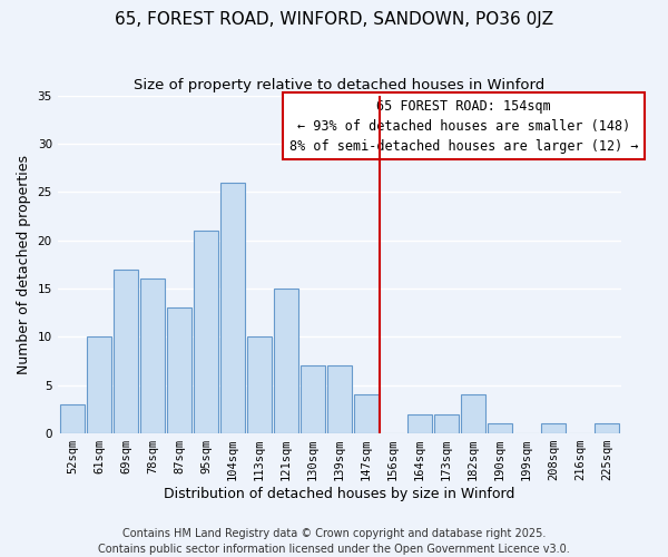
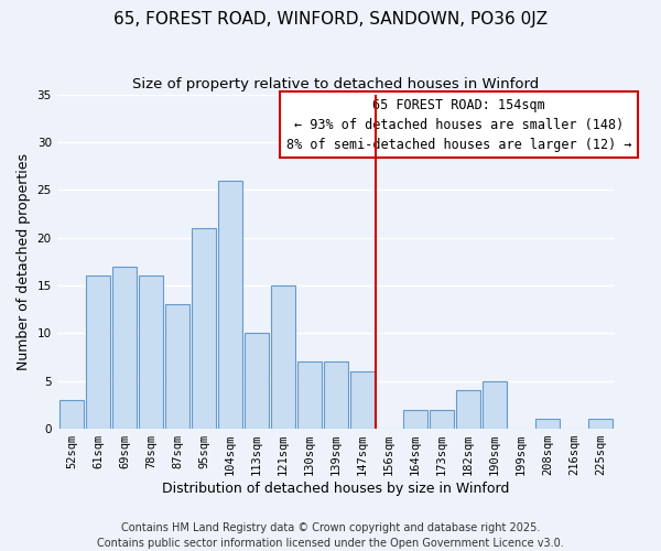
61sqm: 10 -> 16
147sqm: 4 -> 6
190sqm: 1 -> 5
